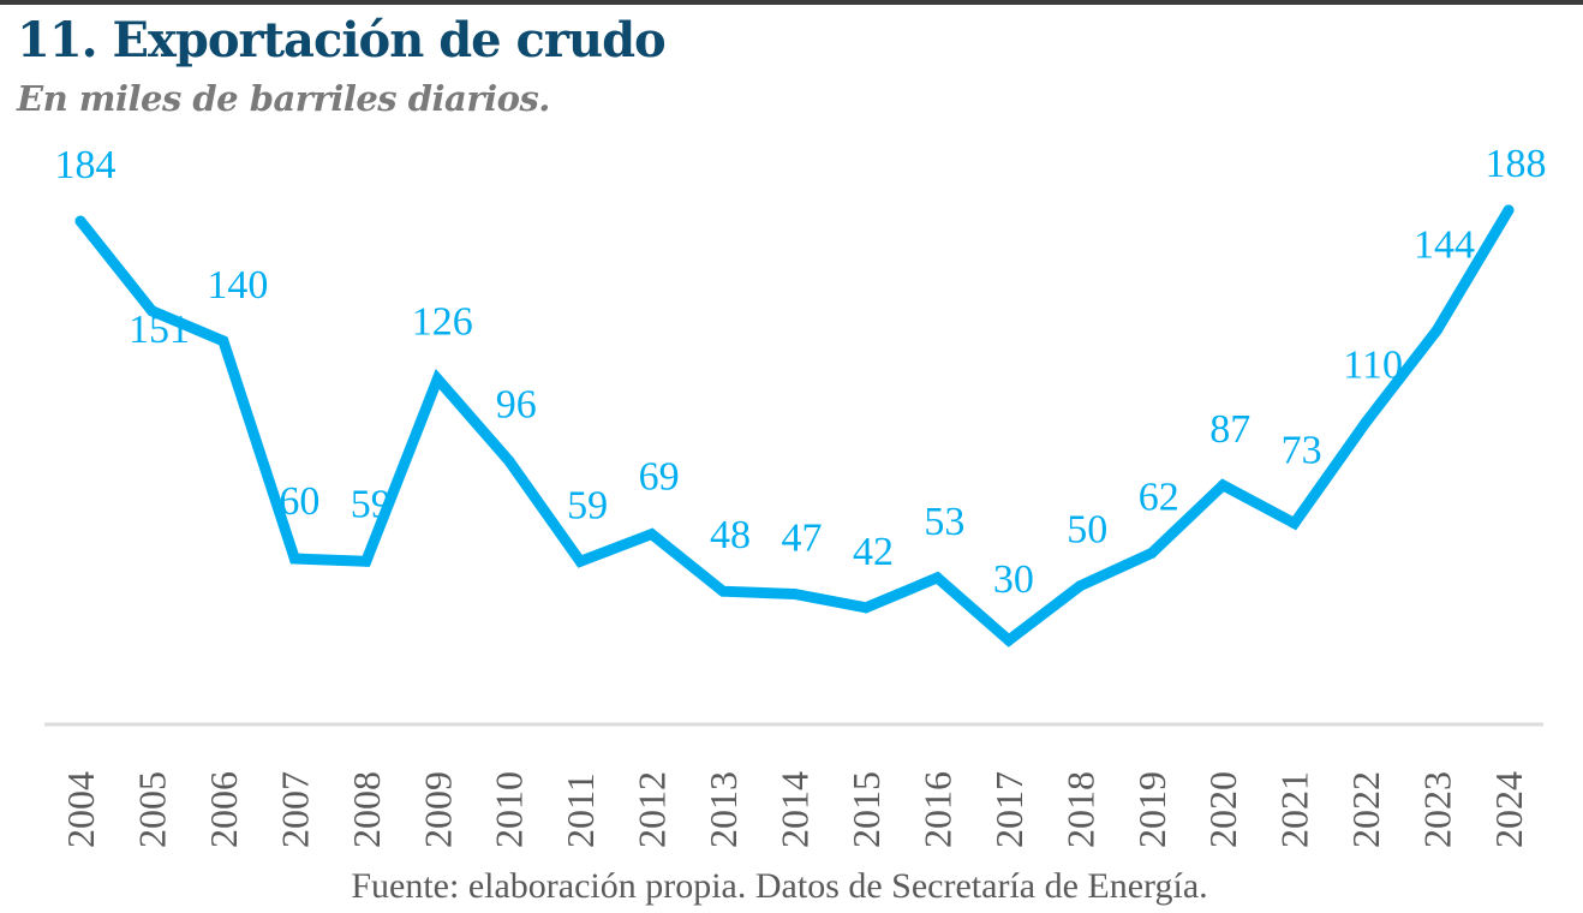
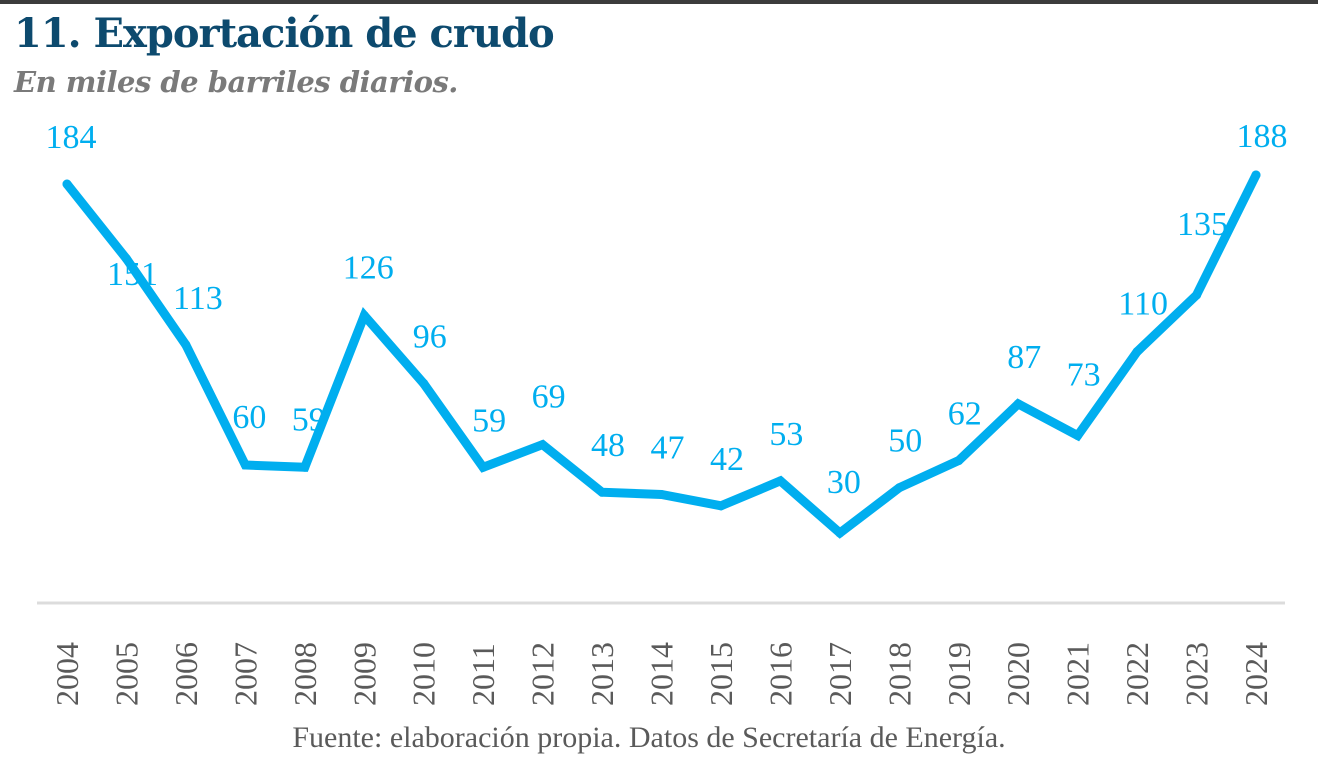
2006: 140 -> 113
2023: 144 -> 135
